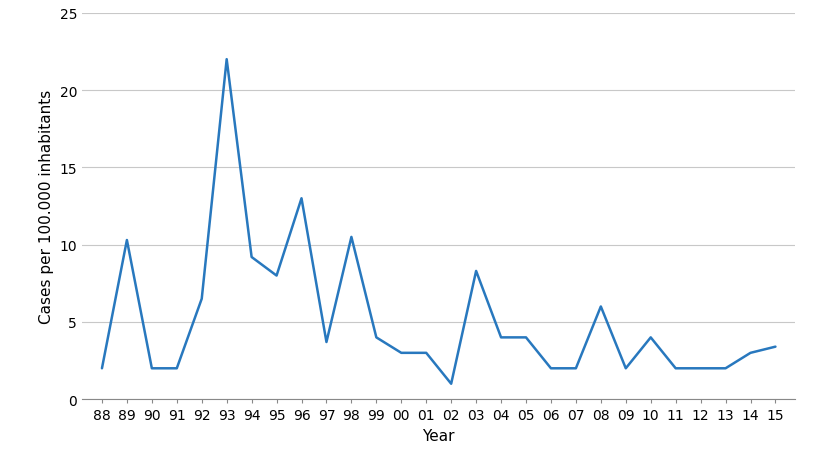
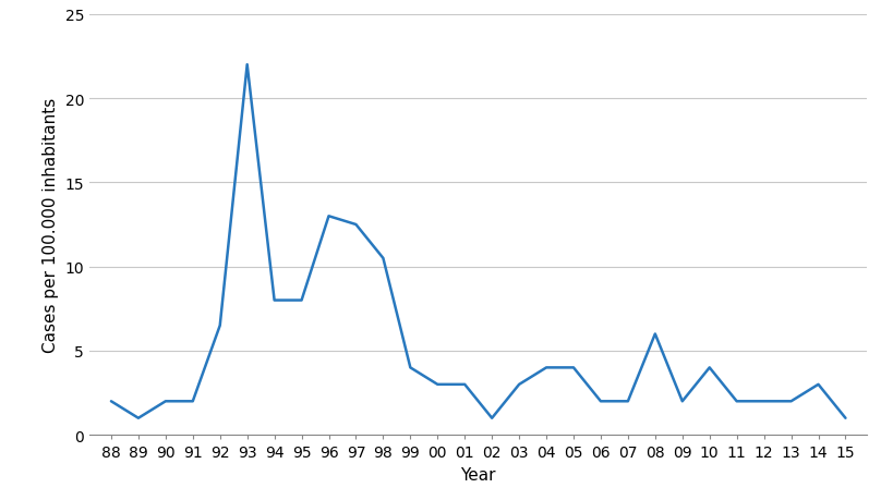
89: 10.3 -> 1.0
94: 9.2 -> 8.0
97: 3.7 -> 12.5
03: 8.3 -> 3.0
15: 3.4 -> 1.0
